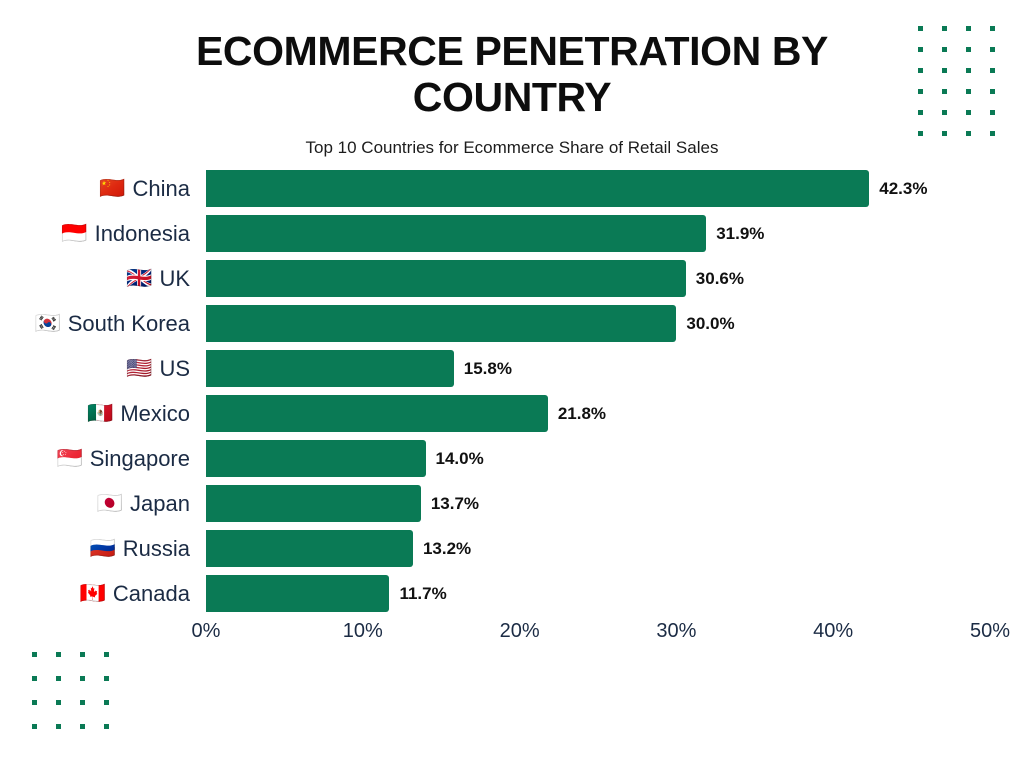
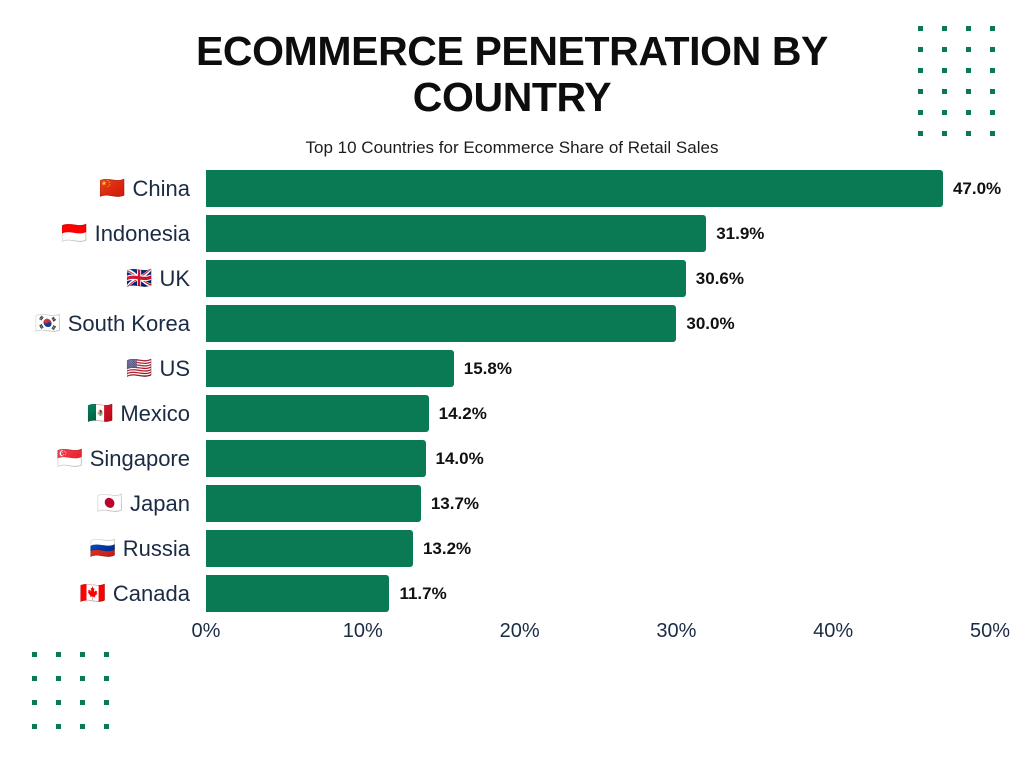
China: 42.3% -> 47.0%
Mexico: 21.8% -> 14.2%
